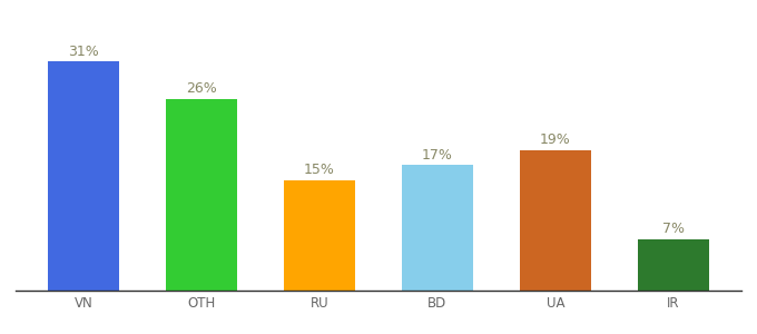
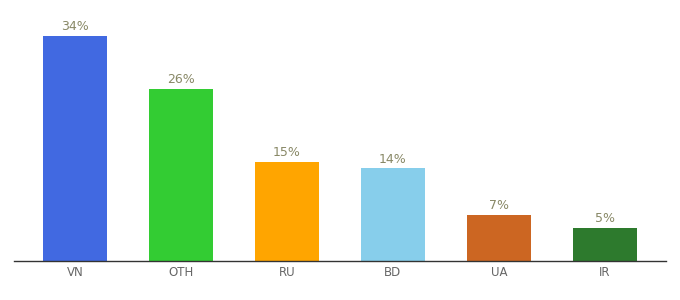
VN: 31% -> 34%
BD: 17% -> 14%
UA: 19% -> 7%
IR: 7% -> 5%
